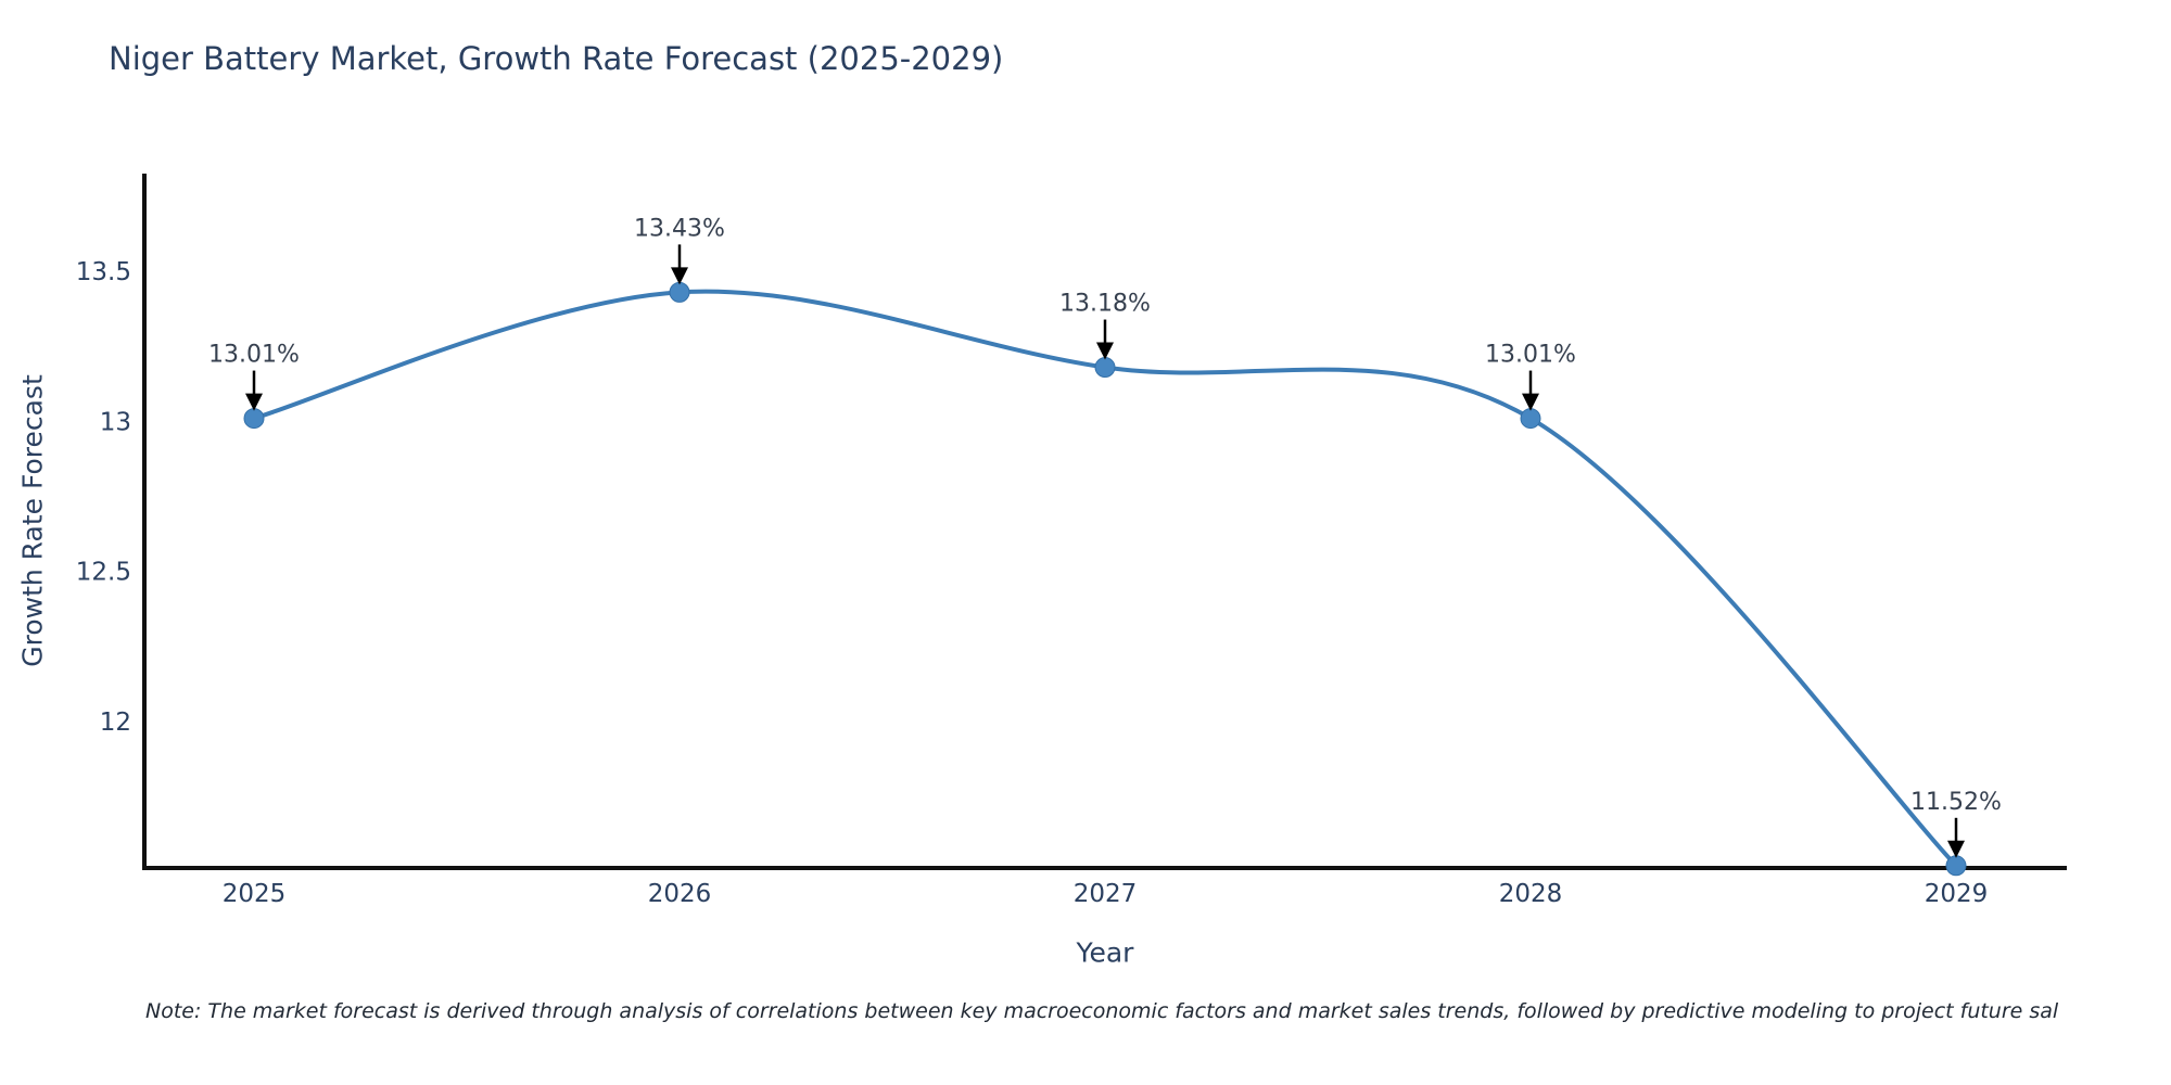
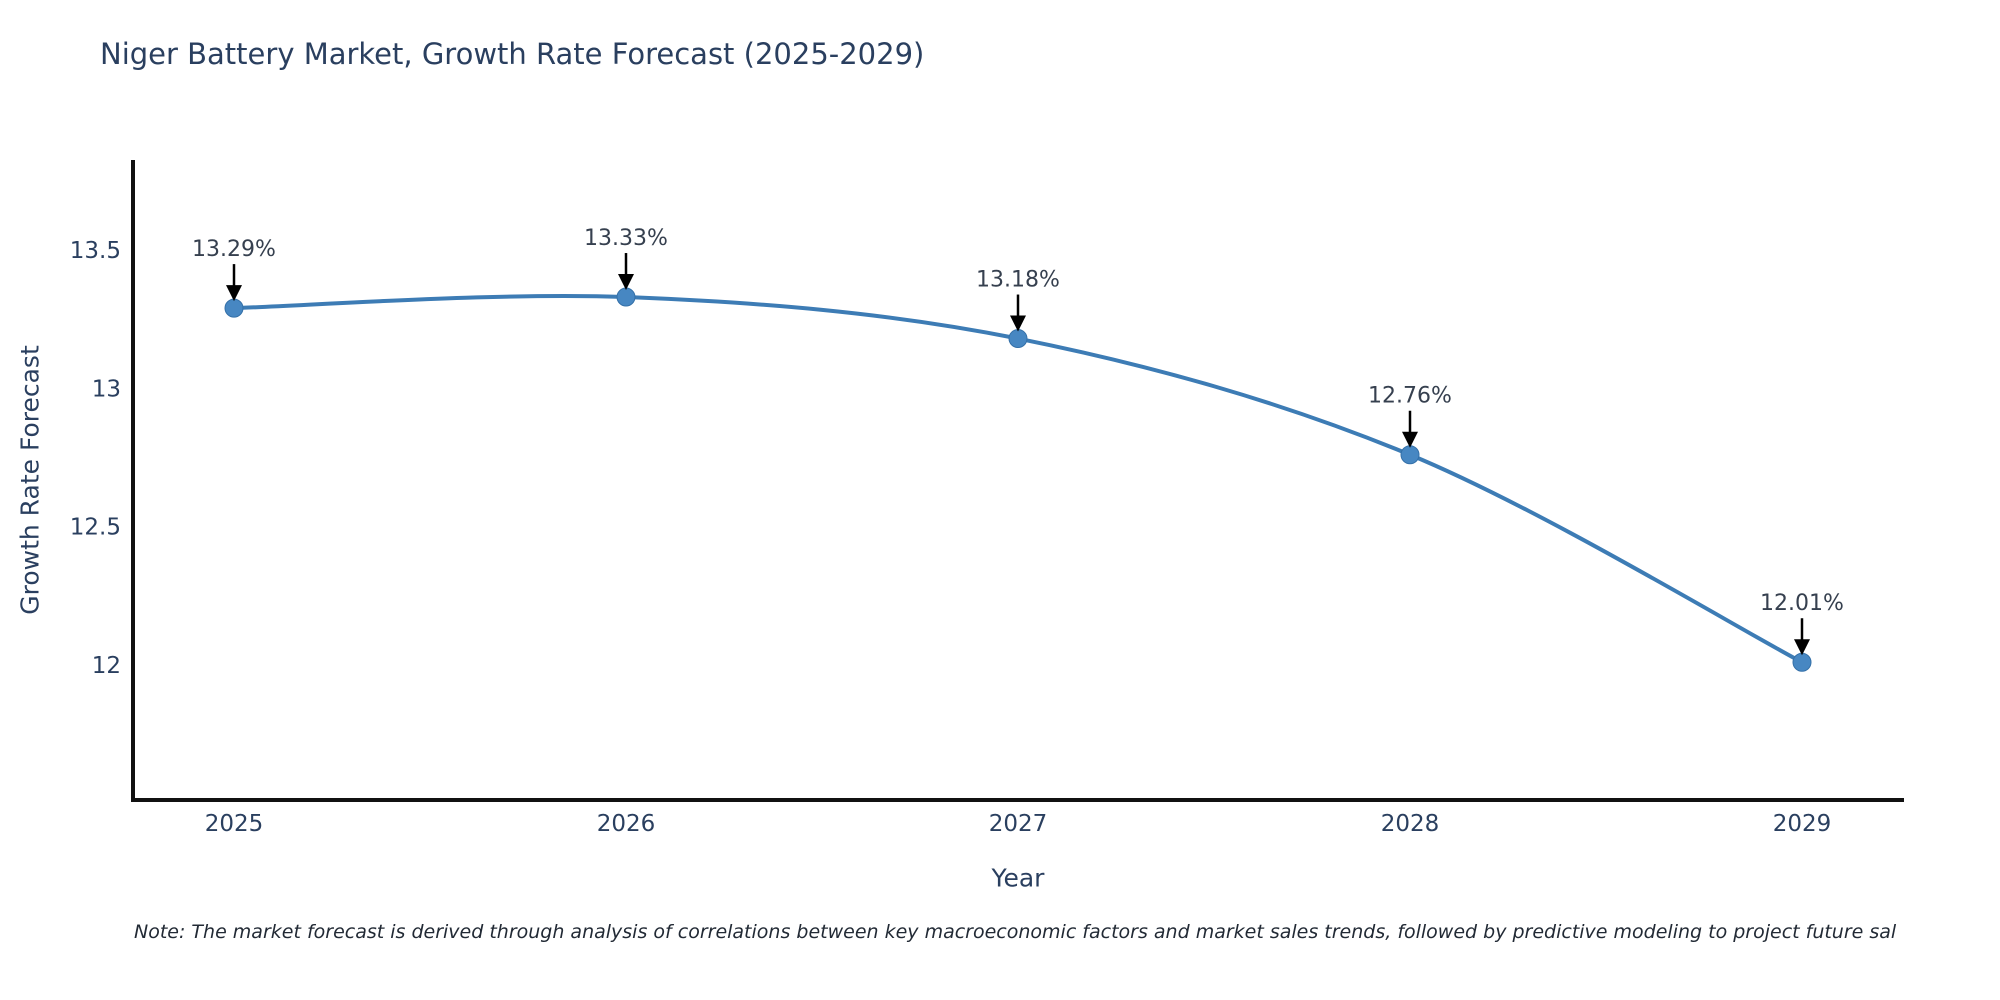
2025: 13.01% -> 13.29%
2026: 13.43% -> 13.33%
2028: 13.01% -> 12.76%
2029: 11.52% -> 12.01%
